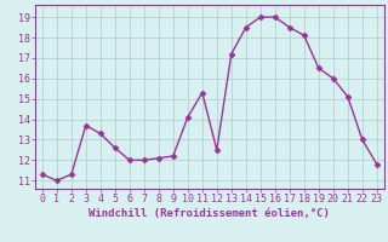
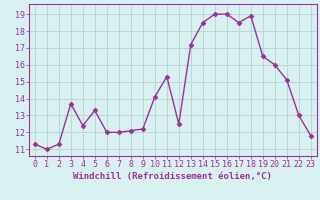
4: 13.3 -> 12.4
5: 12.6 -> 13.3
18: 18.1 -> 18.9
